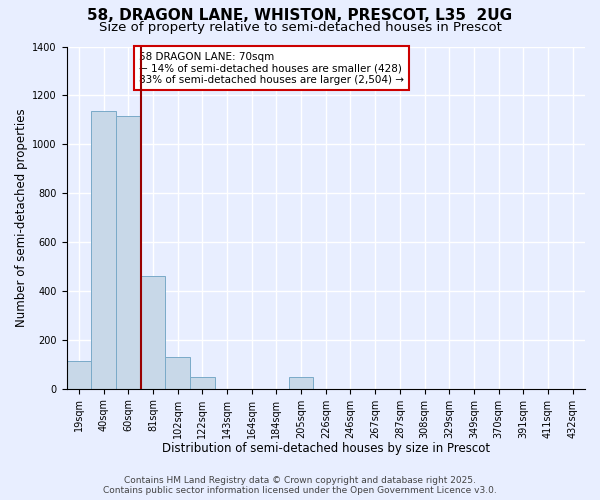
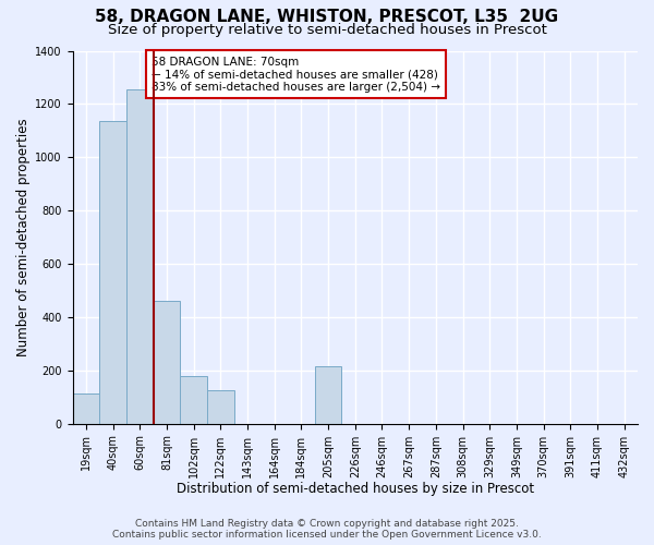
60sqm: 1115 -> 1255
102sqm: 130 -> 180
122sqm: 50 -> 125
205sqm: 50 -> 215
